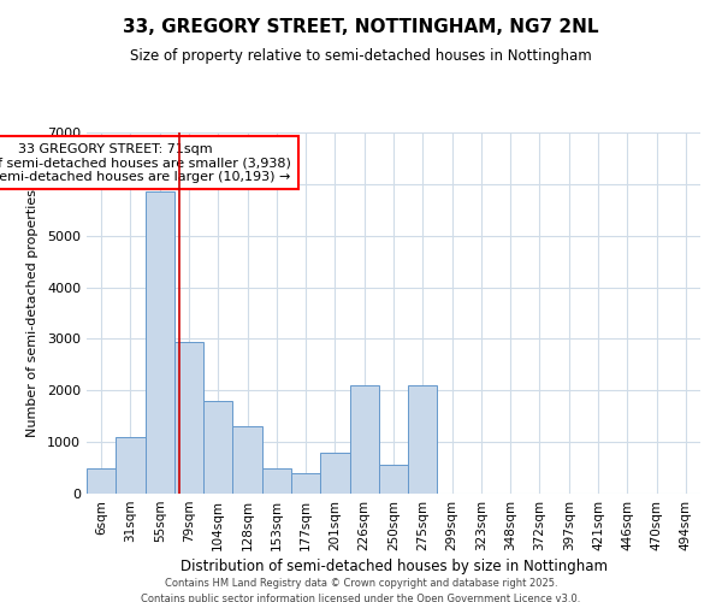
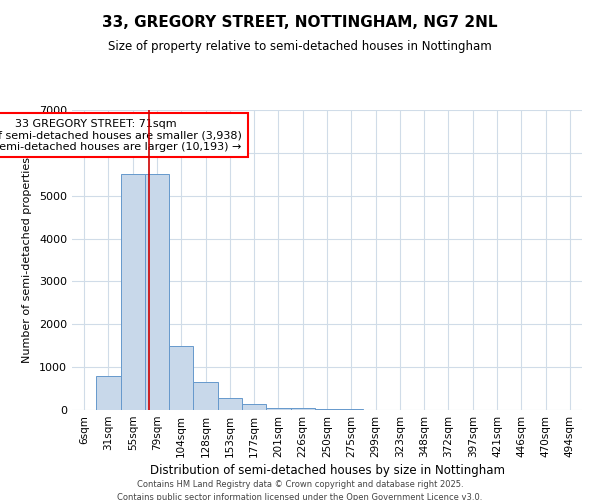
6sqm: 500 -> 10
31sqm: 1100 -> 800
55sqm: 5850 -> 5500
79sqm: 2950 -> 5500
104sqm: 1800 -> 1500
128sqm: 1300 -> 650
153sqm: 500 -> 280
177sqm: 400 -> 150
201sqm: 800 -> 50
226sqm: 2100 -> 50
250sqm: 550 -> 30
275sqm: 2100 -> 20
